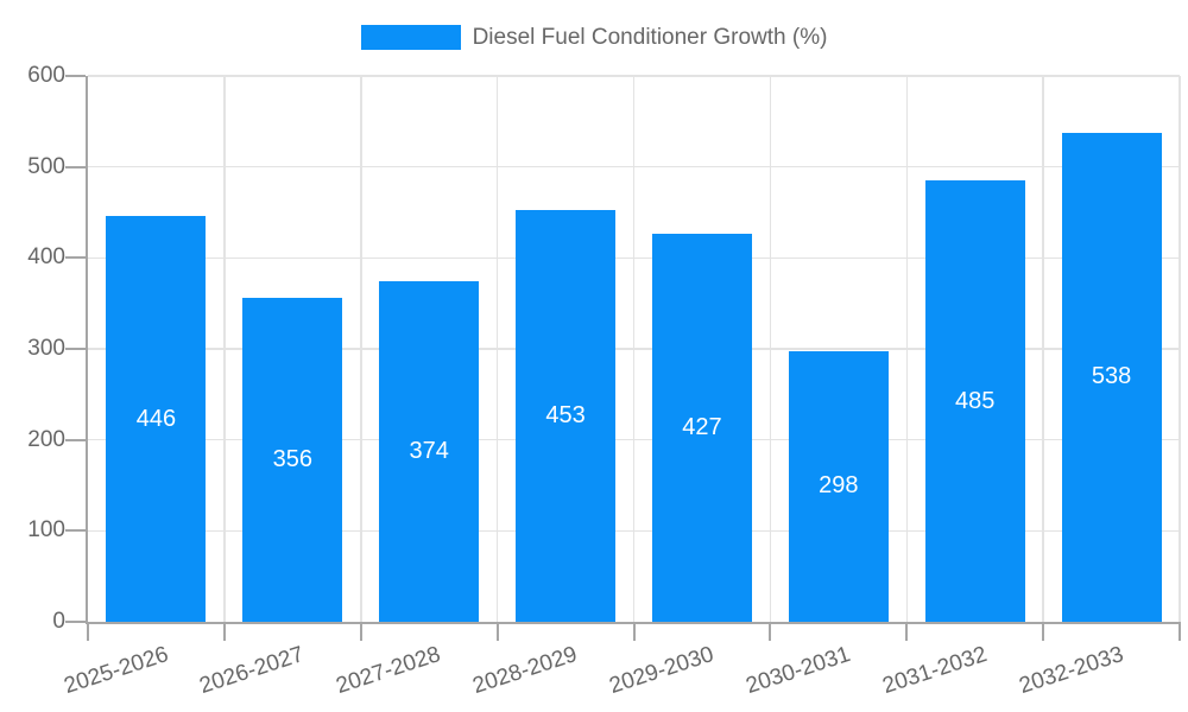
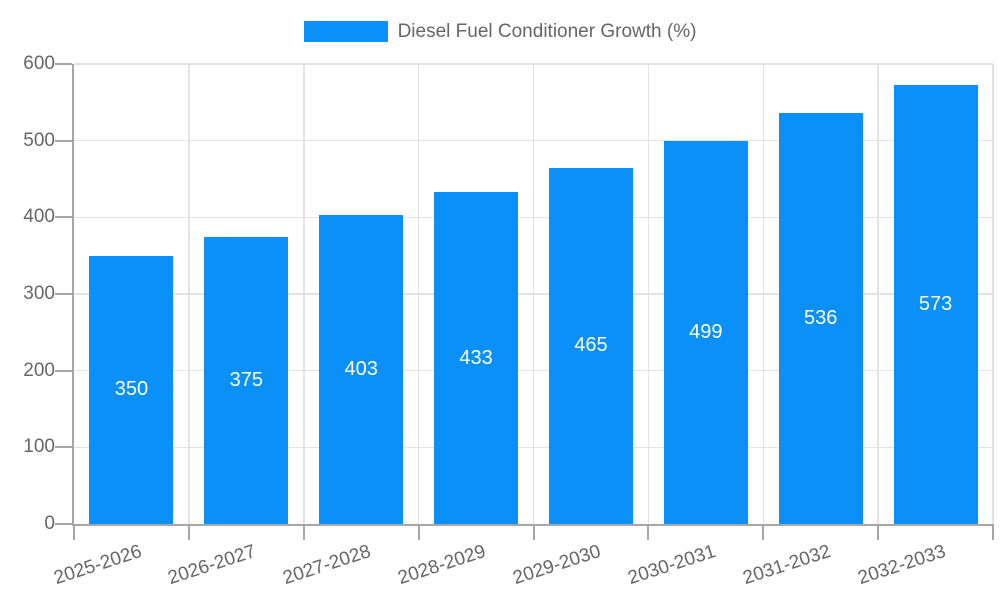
2025-2026: 446 -> 350
2026-2027: 356 -> 375
2027-2028: 374 -> 403
2028-2029: 453 -> 433
2029-2030: 427 -> 465
2030-2031: 298 -> 499
2031-2032: 485 -> 536
2032-2033: 538 -> 573
